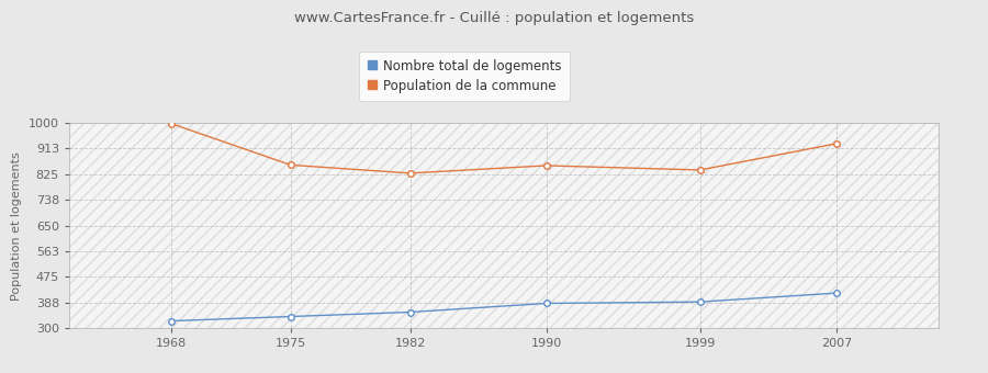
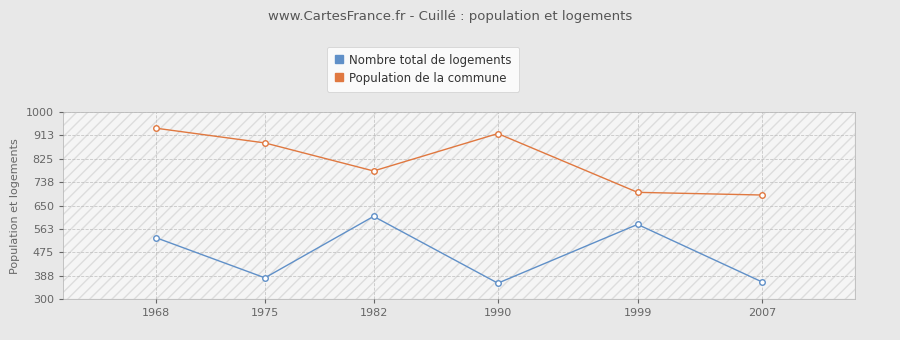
Nombre total de logements/1968: 325 -> 530
Population de la commune/1968: 998 -> 940
Nombre total de logements/1975: 340 -> 380
Population de la commune/1975: 857 -> 885
Nombre total de logements/1982: 355 -> 610
Population de la commune/1982: 829 -> 780
Nombre total de logements/1990: 385 -> 360
Population de la commune/1990: 855 -> 920
Nombre total de logements/1999: 390 -> 580
Population de la commune/1999: 840 -> 700
Nombre total de logements/2007: 420 -> 365
Population de la commune/2007: 930 -> 690
